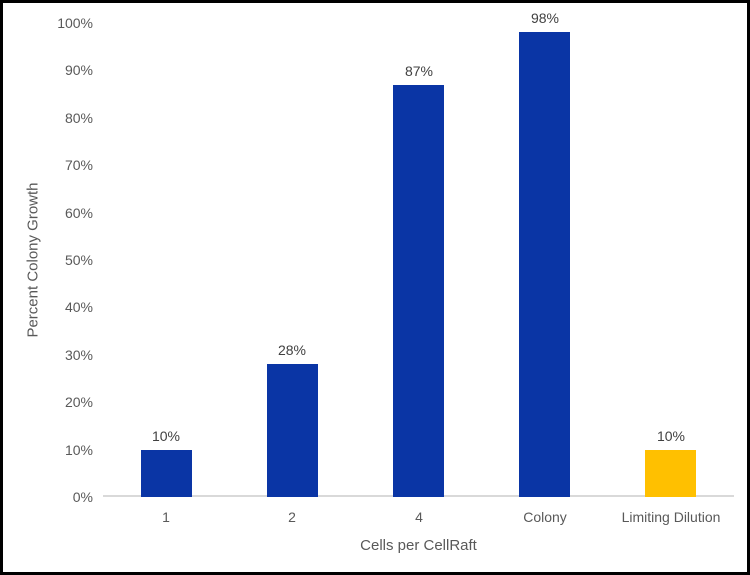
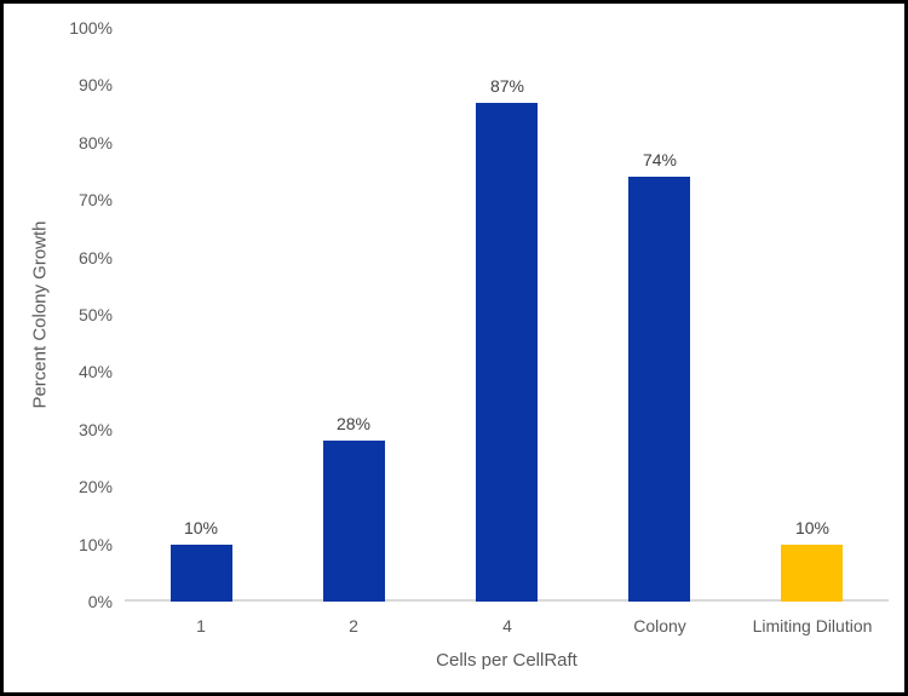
Colony: 98% -> 74%
